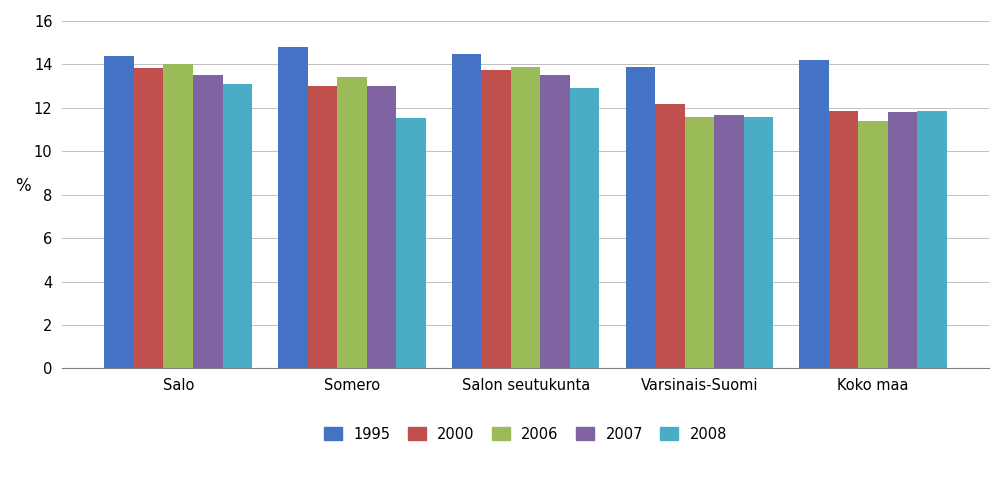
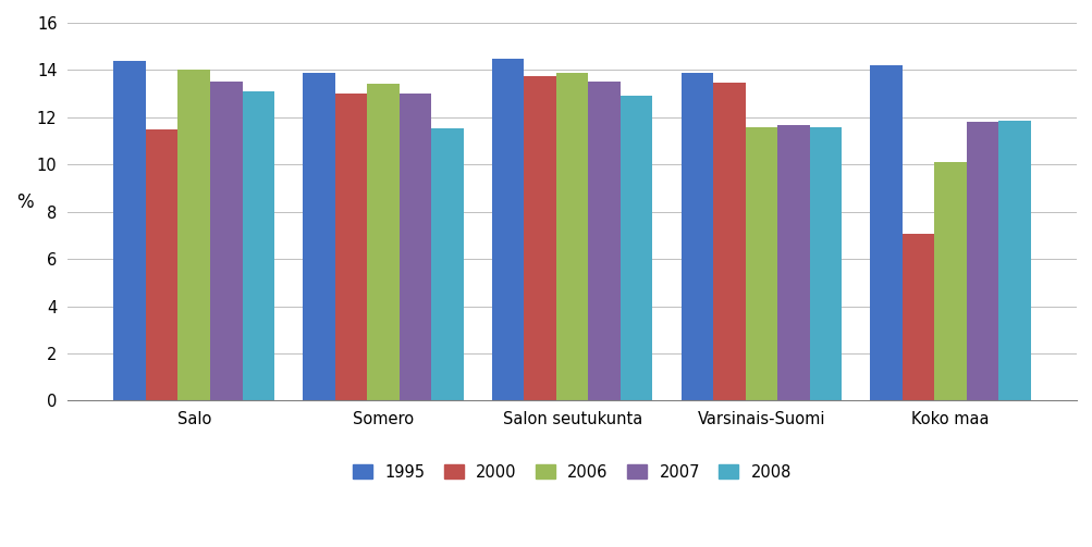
2000/Salo: 13.85 -> 11.50
1995/Somero: 14.8 -> 13.9
2000/Varsinais-Suomi: 12.20 -> 13.45
2000/Koko maa: 11.85 -> 7.05
2006/Koko maa: 11.4 -> 10.1
